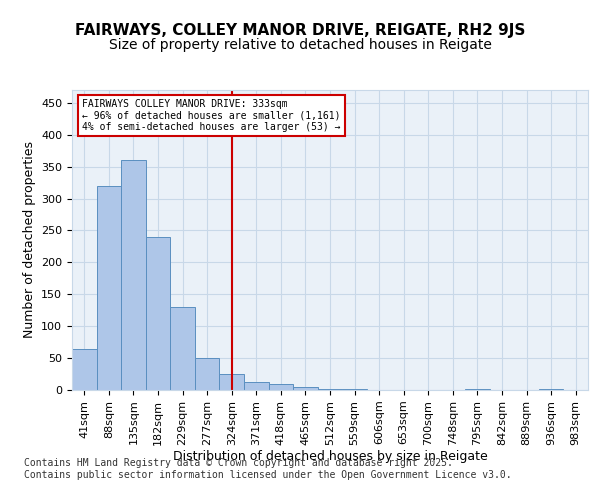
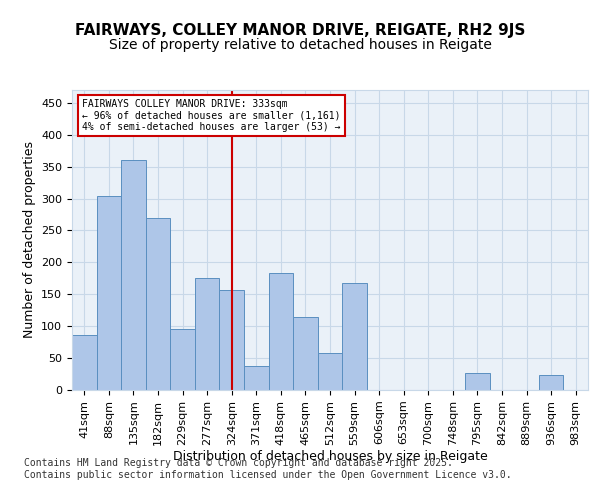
41sqm: 65 -> 86
88sqm: 320 -> 304
182sqm: 240 -> 270
229sqm: 130 -> 96
277sqm: 50 -> 176
324sqm: 25 -> 156
371sqm: 12 -> 38
418sqm: 10 -> 184
465sqm: 5 -> 114
512sqm: 2 -> 58
559sqm: 1 -> 168
795sqm: 2 -> 26
936sqm: 2 -> 24
